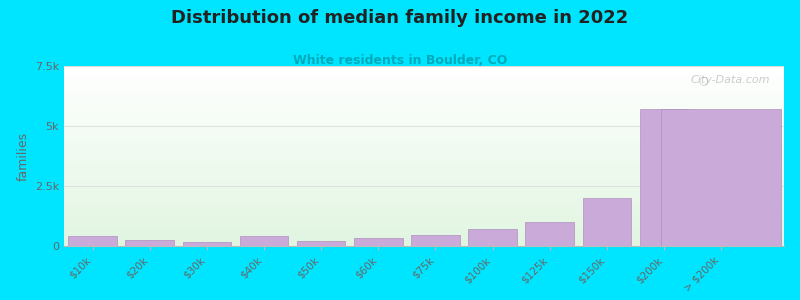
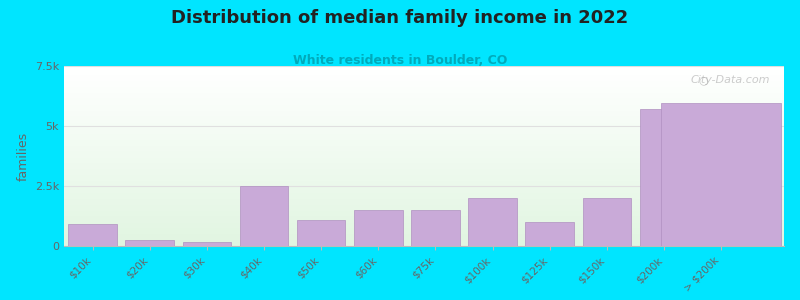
$10k: 0.43k -> 0.90k
$40k: 0.40k -> 2.50k
$50k: 0.22k -> 1.10k
$60k: 0.33k -> 1.50k
$75k: 0.46k -> 1.50k
$100k: 0.70k -> 2.00k
> $200k: 5.70k -> 5.95k
